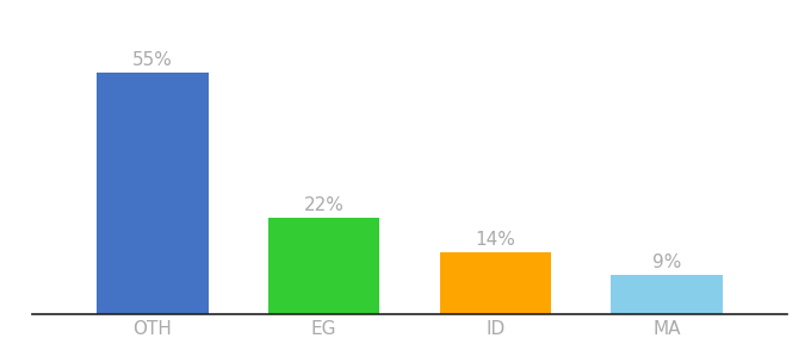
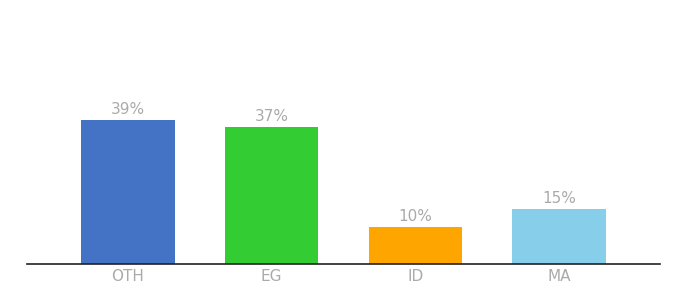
OTH: 55% -> 39%
EG: 22% -> 37%
ID: 14% -> 10%
MA: 9% -> 15%
